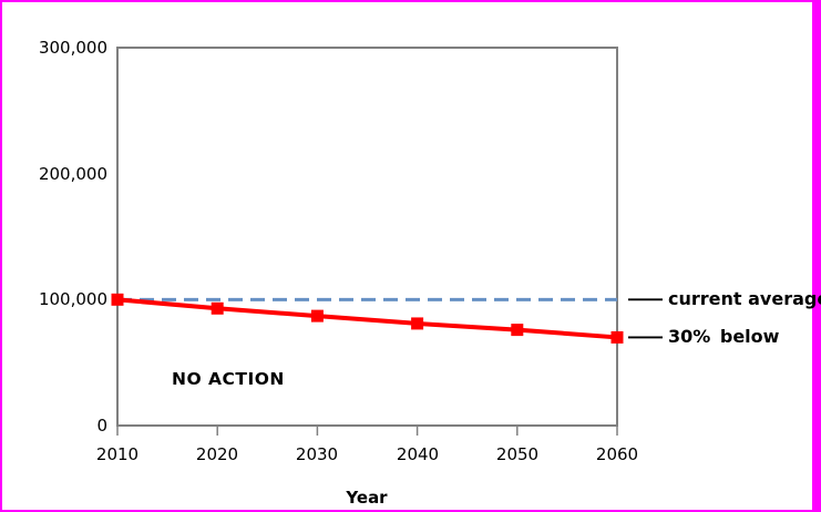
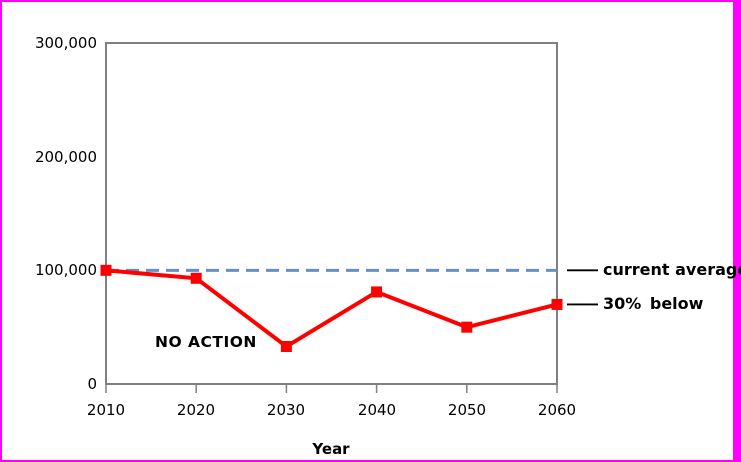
NO ACTION/2030: 87000 -> 33000
NO ACTION/2050: 76000 -> 50000
